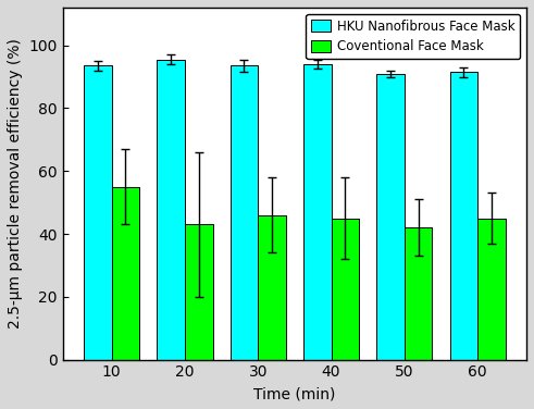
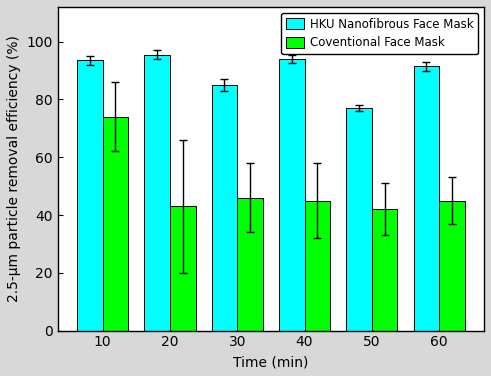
Coventional Face Mask/10: 55 -> 74
HKU Nanofibrous Face Mask/30: 93.5 -> 85.0
HKU Nanofibrous Face Mask/50: 91.0 -> 77.0
